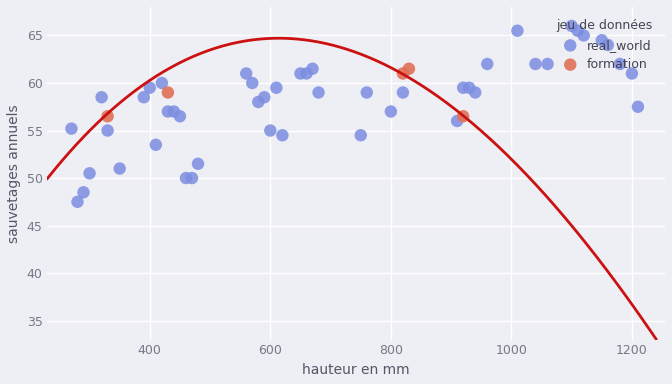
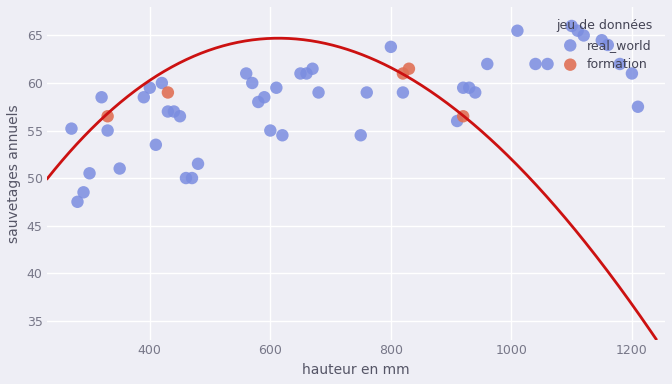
real_world/800: 57.0 -> 63.8
